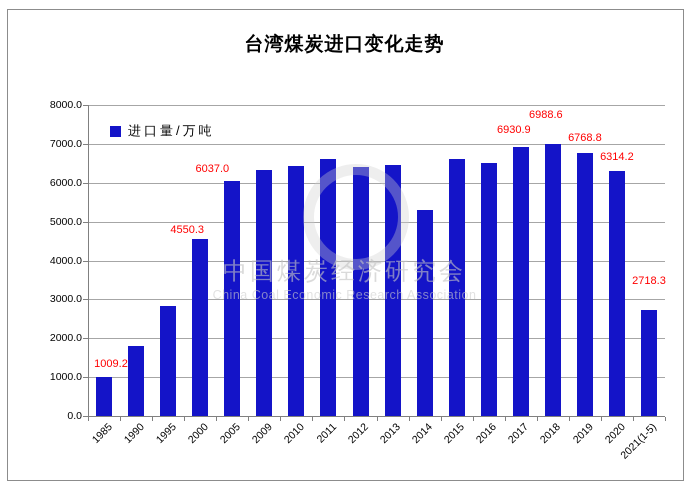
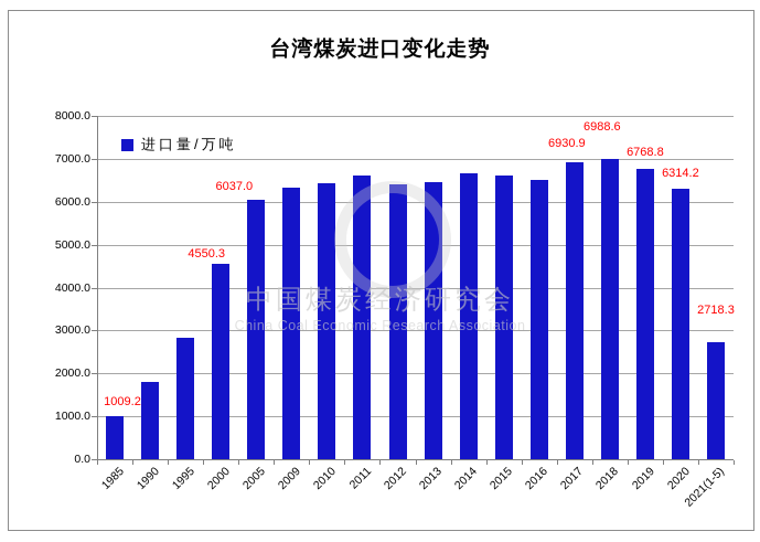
2014: 5300 -> 6700
